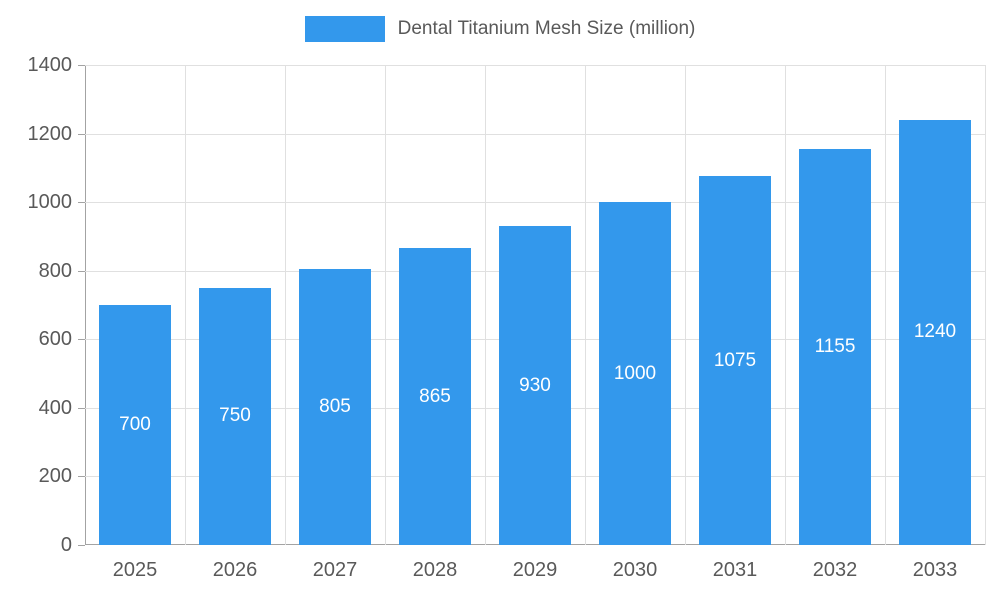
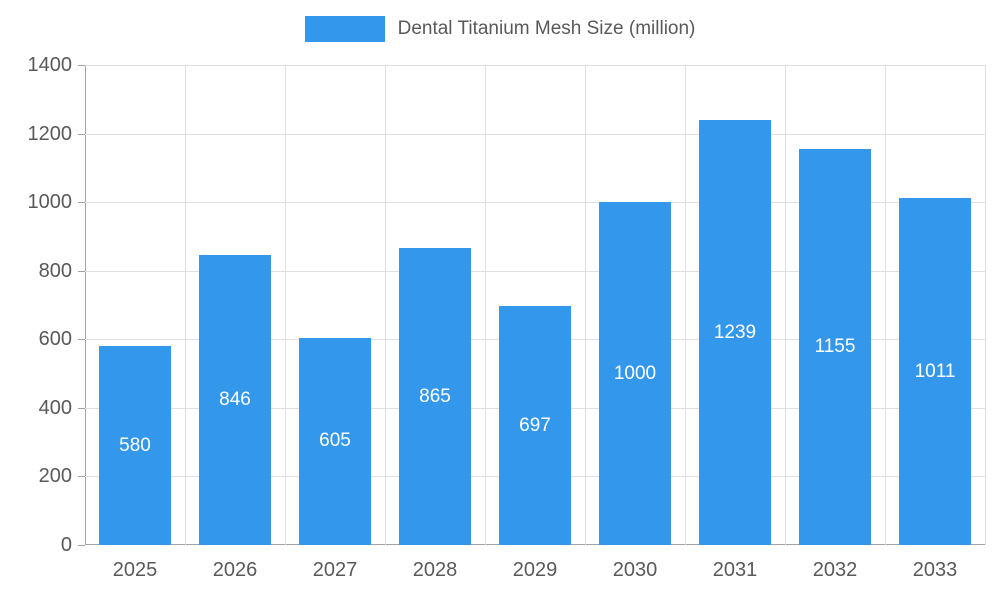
2025: 700 -> 580
2026: 750 -> 846
2027: 805 -> 605
2029: 930 -> 697
2031: 1075 -> 1239
2033: 1240 -> 1011
